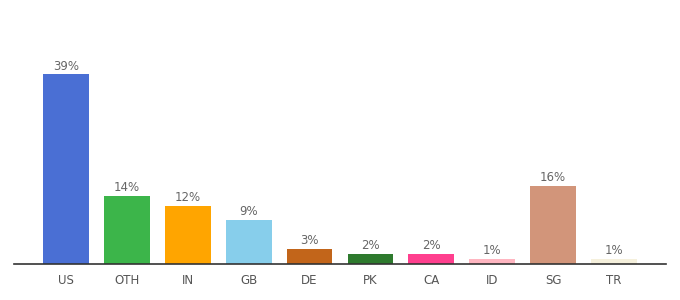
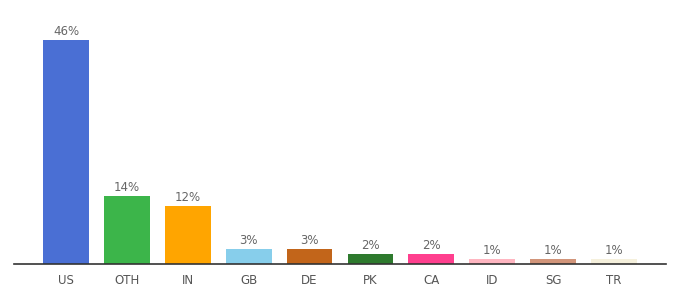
US: 39% -> 46%
GB: 9% -> 3%
SG: 16% -> 1%
